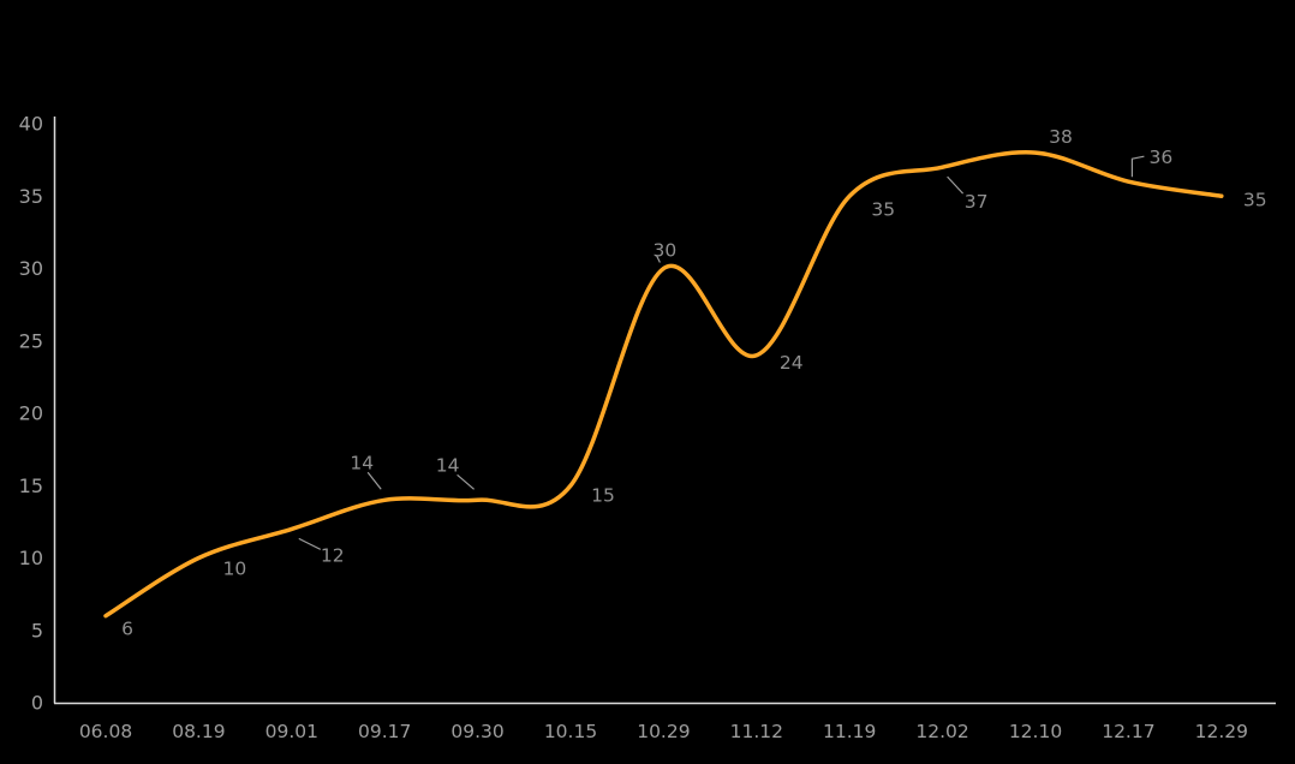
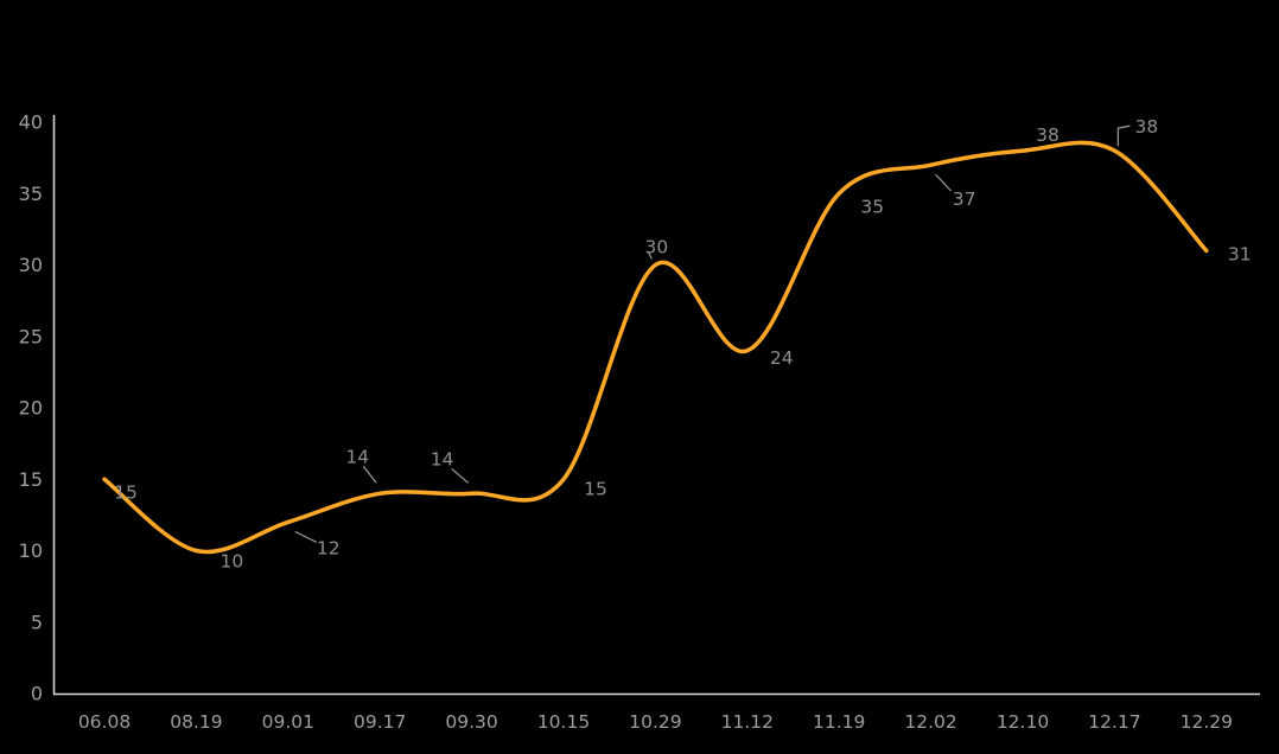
06.08: 6 -> 15
12.17: 36 -> 38
12.29: 35 -> 31
